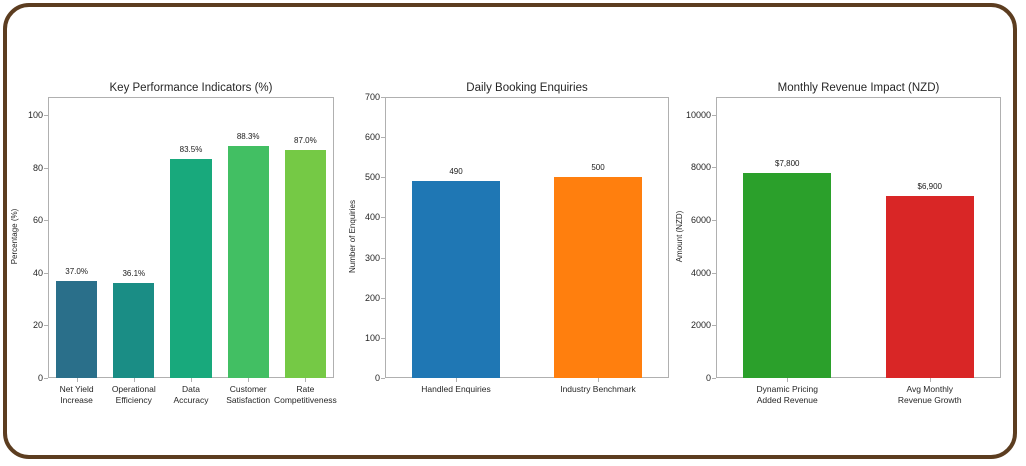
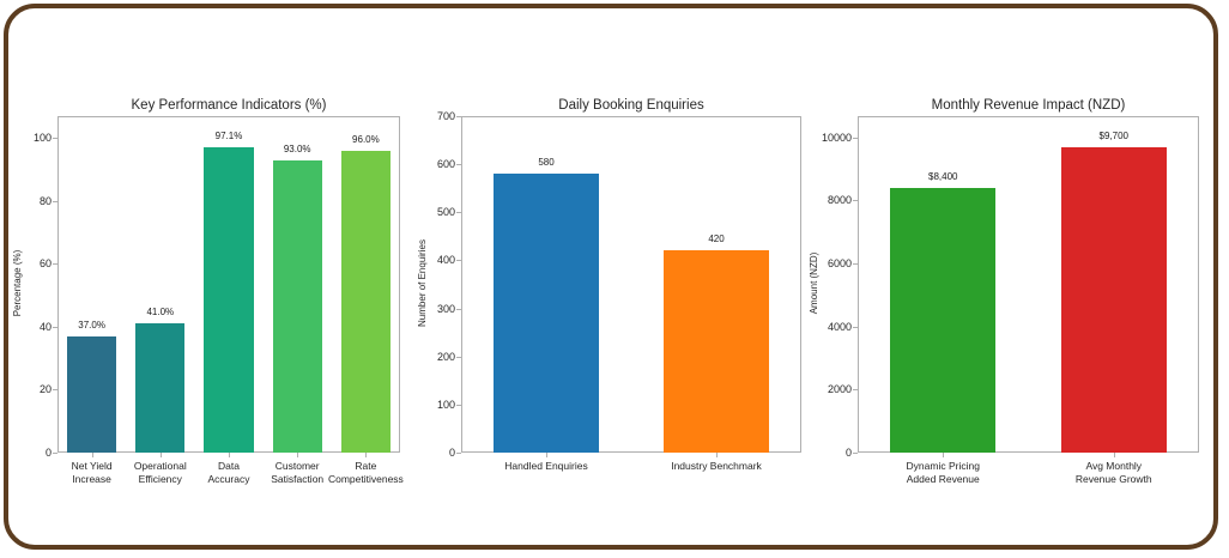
Key Performance Indicators (%)/Operational Efficiency: 36.1% -> 41.0%
Key Performance Indicators (%)/Data Accuracy: 83.5% -> 97.1%
Key Performance Indicators (%)/Customer Satisfaction: 88.3% -> 93.0%
Key Performance Indicators (%)/Rate Competitiveness: 87.0% -> 96.0%
Daily Booking Enquiries/Handled Enquiries: 490 -> 580
Daily Booking Enquiries/Industry Benchmark: 500 -> 420
Monthly Revenue Impact (NZD)/Dynamic Pricing Added Revenue: $7,800 -> $8,400
Monthly Revenue Impact (NZD)/Avg Monthly Revenue Growth: $6,900 -> $9,700
